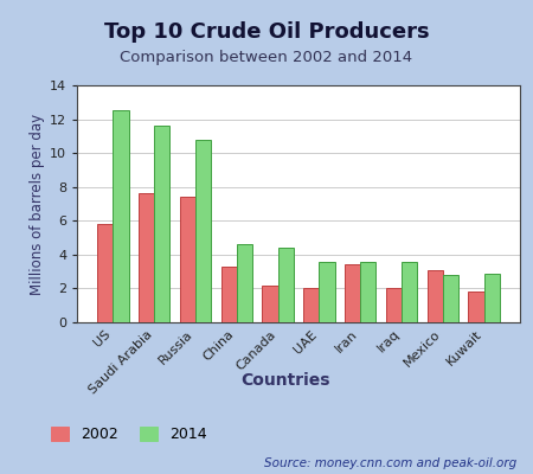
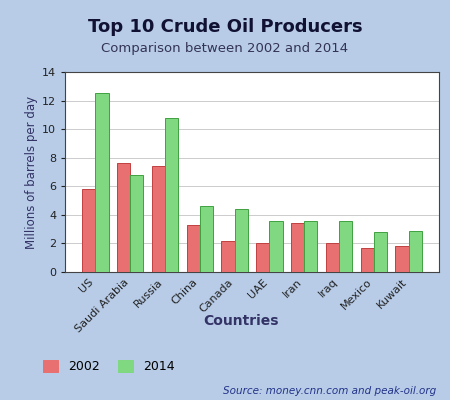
2014/Saudi Arabia: 11.6 -> 6.8
2002/Mexico: 3.1 -> 1.7
